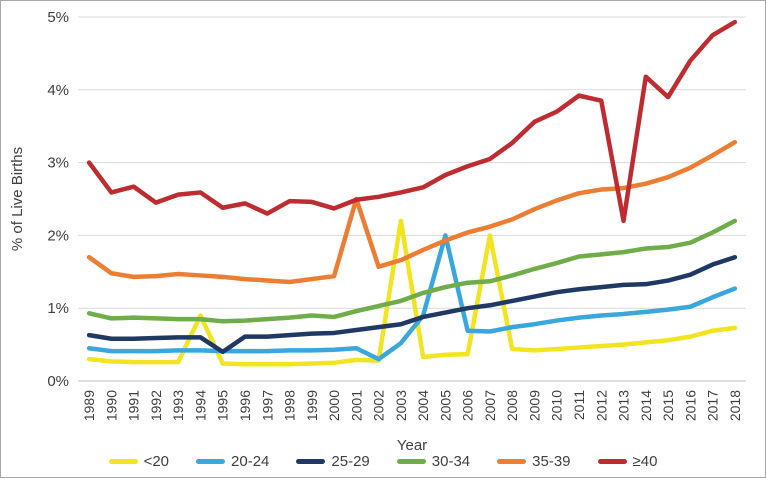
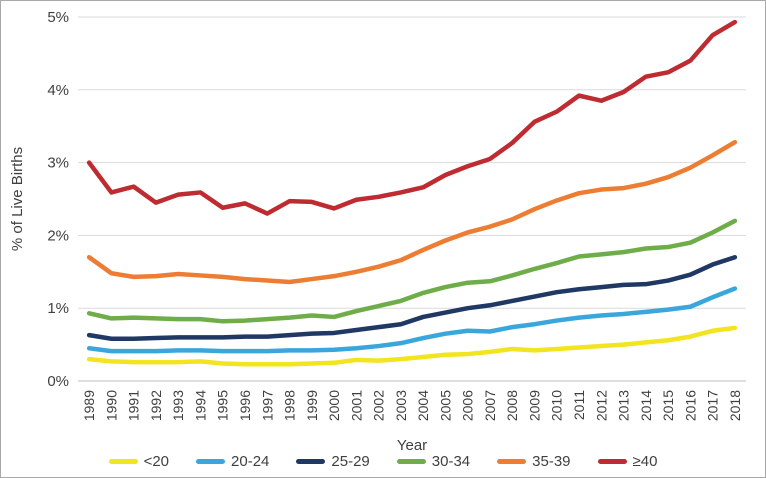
<20/1994: 0.9% -> 0.3%
25-29/1995: 0.4% -> 0.6%
35-39/2001: 2.5% -> 1.5%
20-24/2002: 0.3% -> 0.5%
<20/2003: 2.2% -> 0.3%
20-24/2004: 0.9% -> 0.6%
20-24/2005: 2.0% -> 0.7%
<20/2007: 2.0% -> 0.4%
≥40/2013: 2.2% -> 4.0%
≥40/2015: 3.9% -> 4.2%
